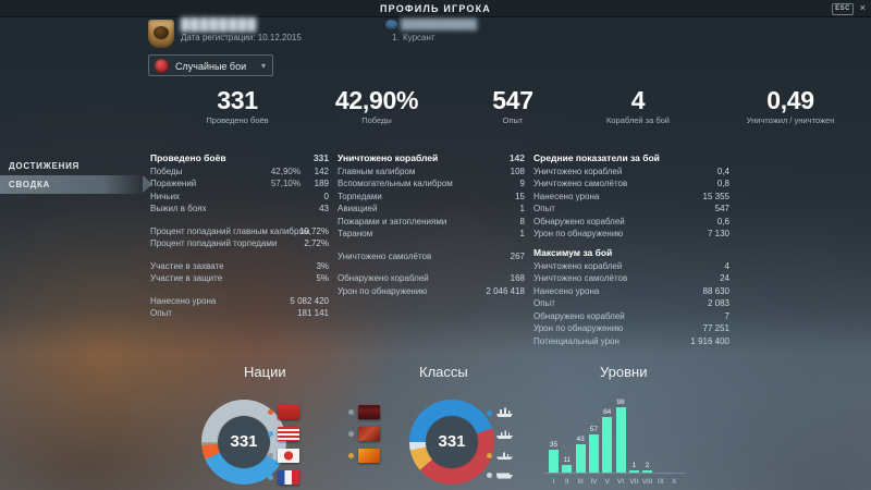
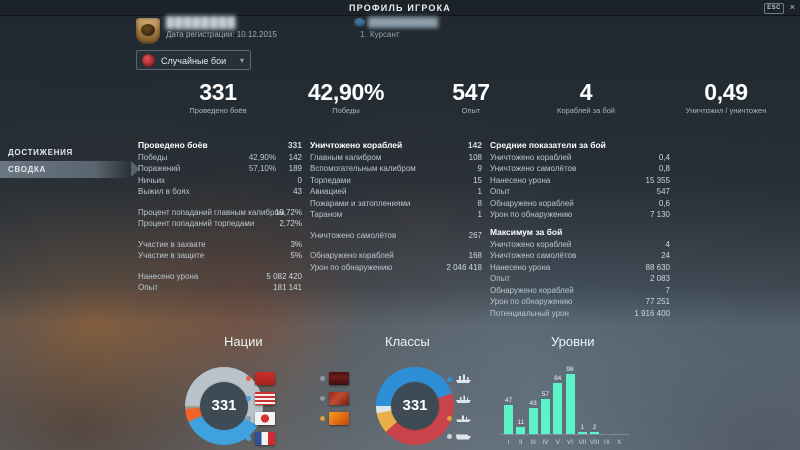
Уровни/I: 35 -> 47
